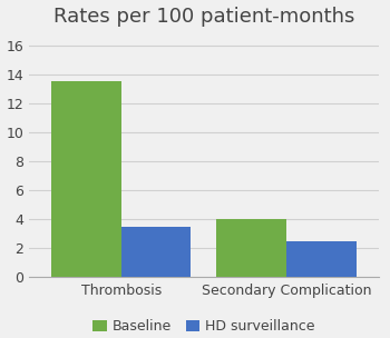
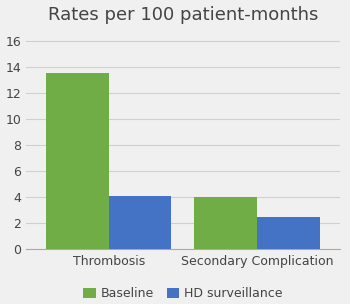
HD surveillance/Thrombosis: 3.5 -> 4.1
